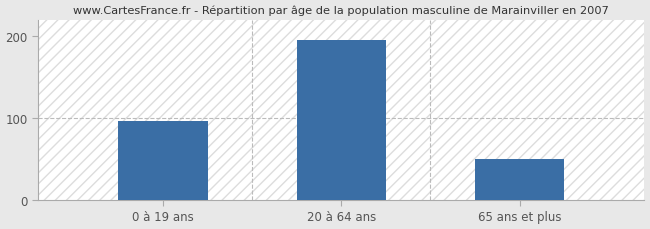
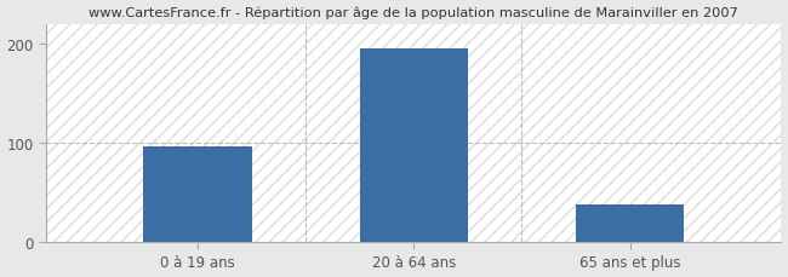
65 ans et plus: 50 -> 38
